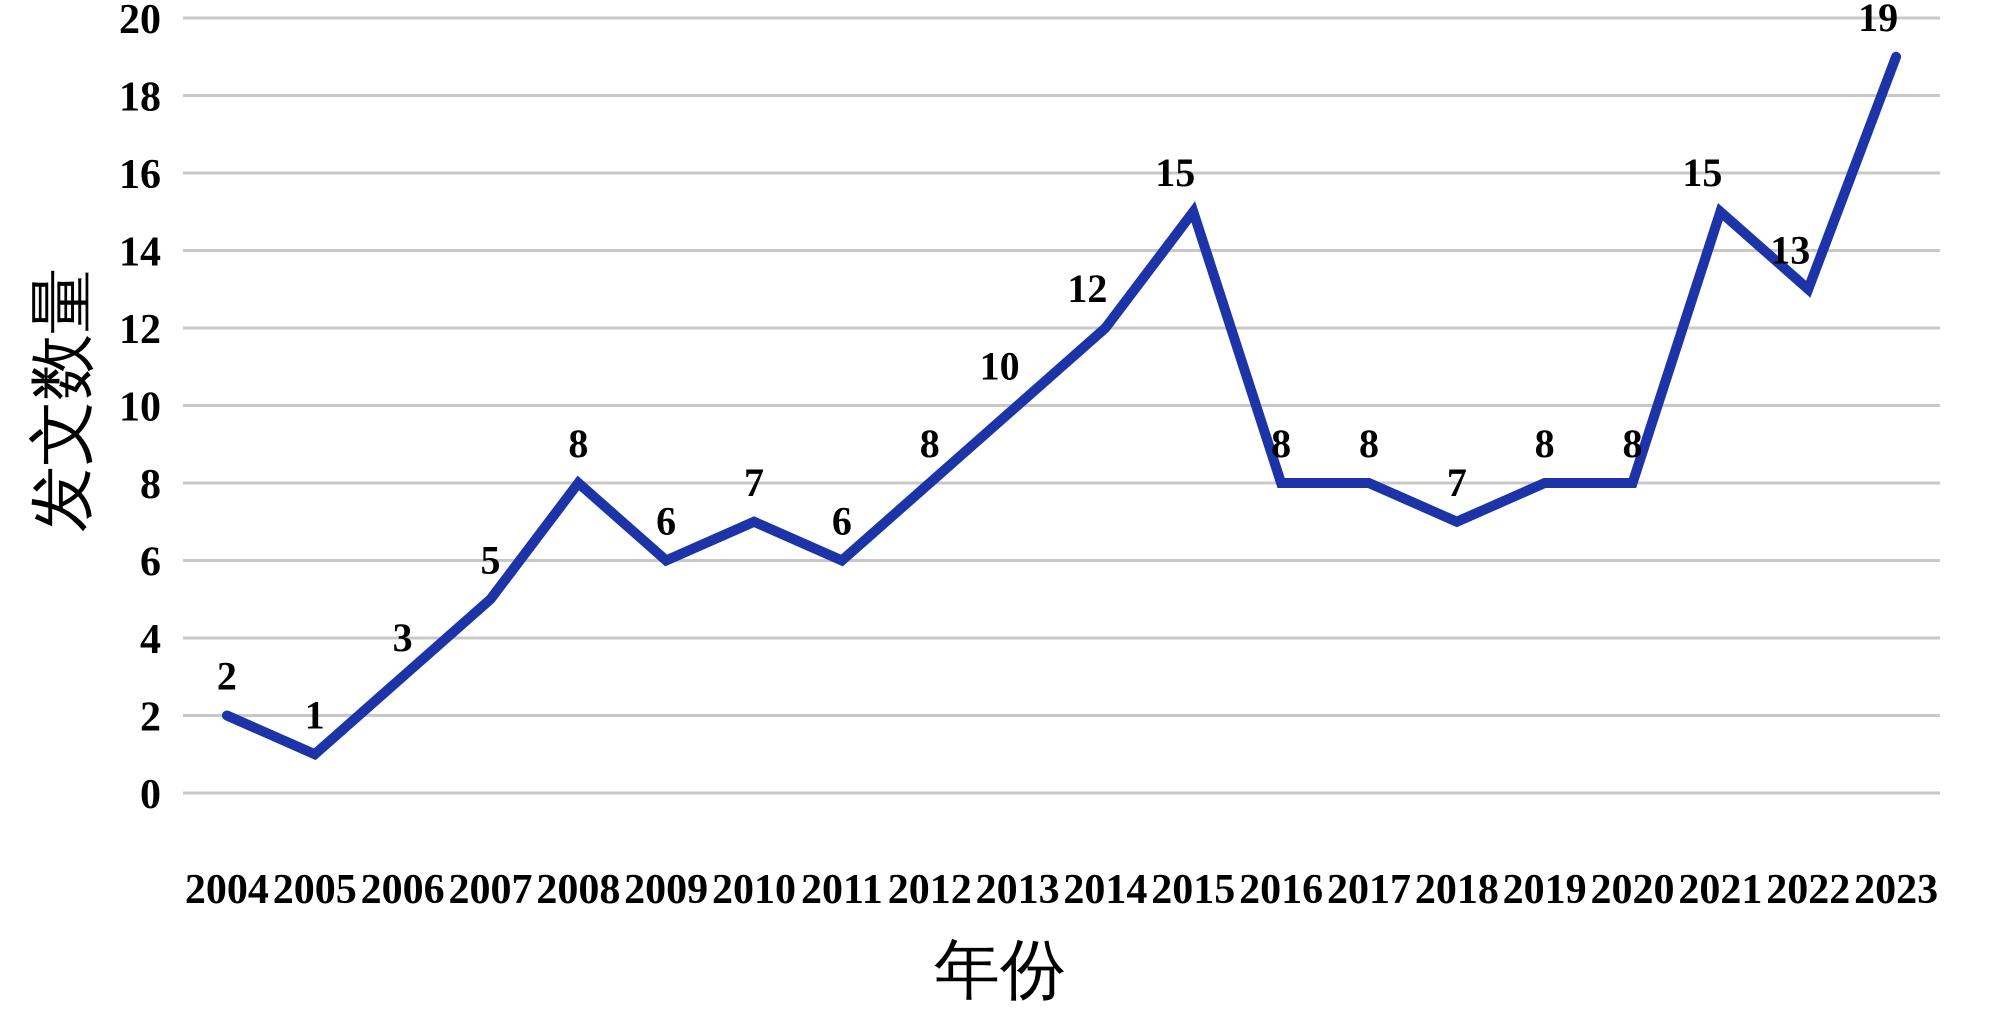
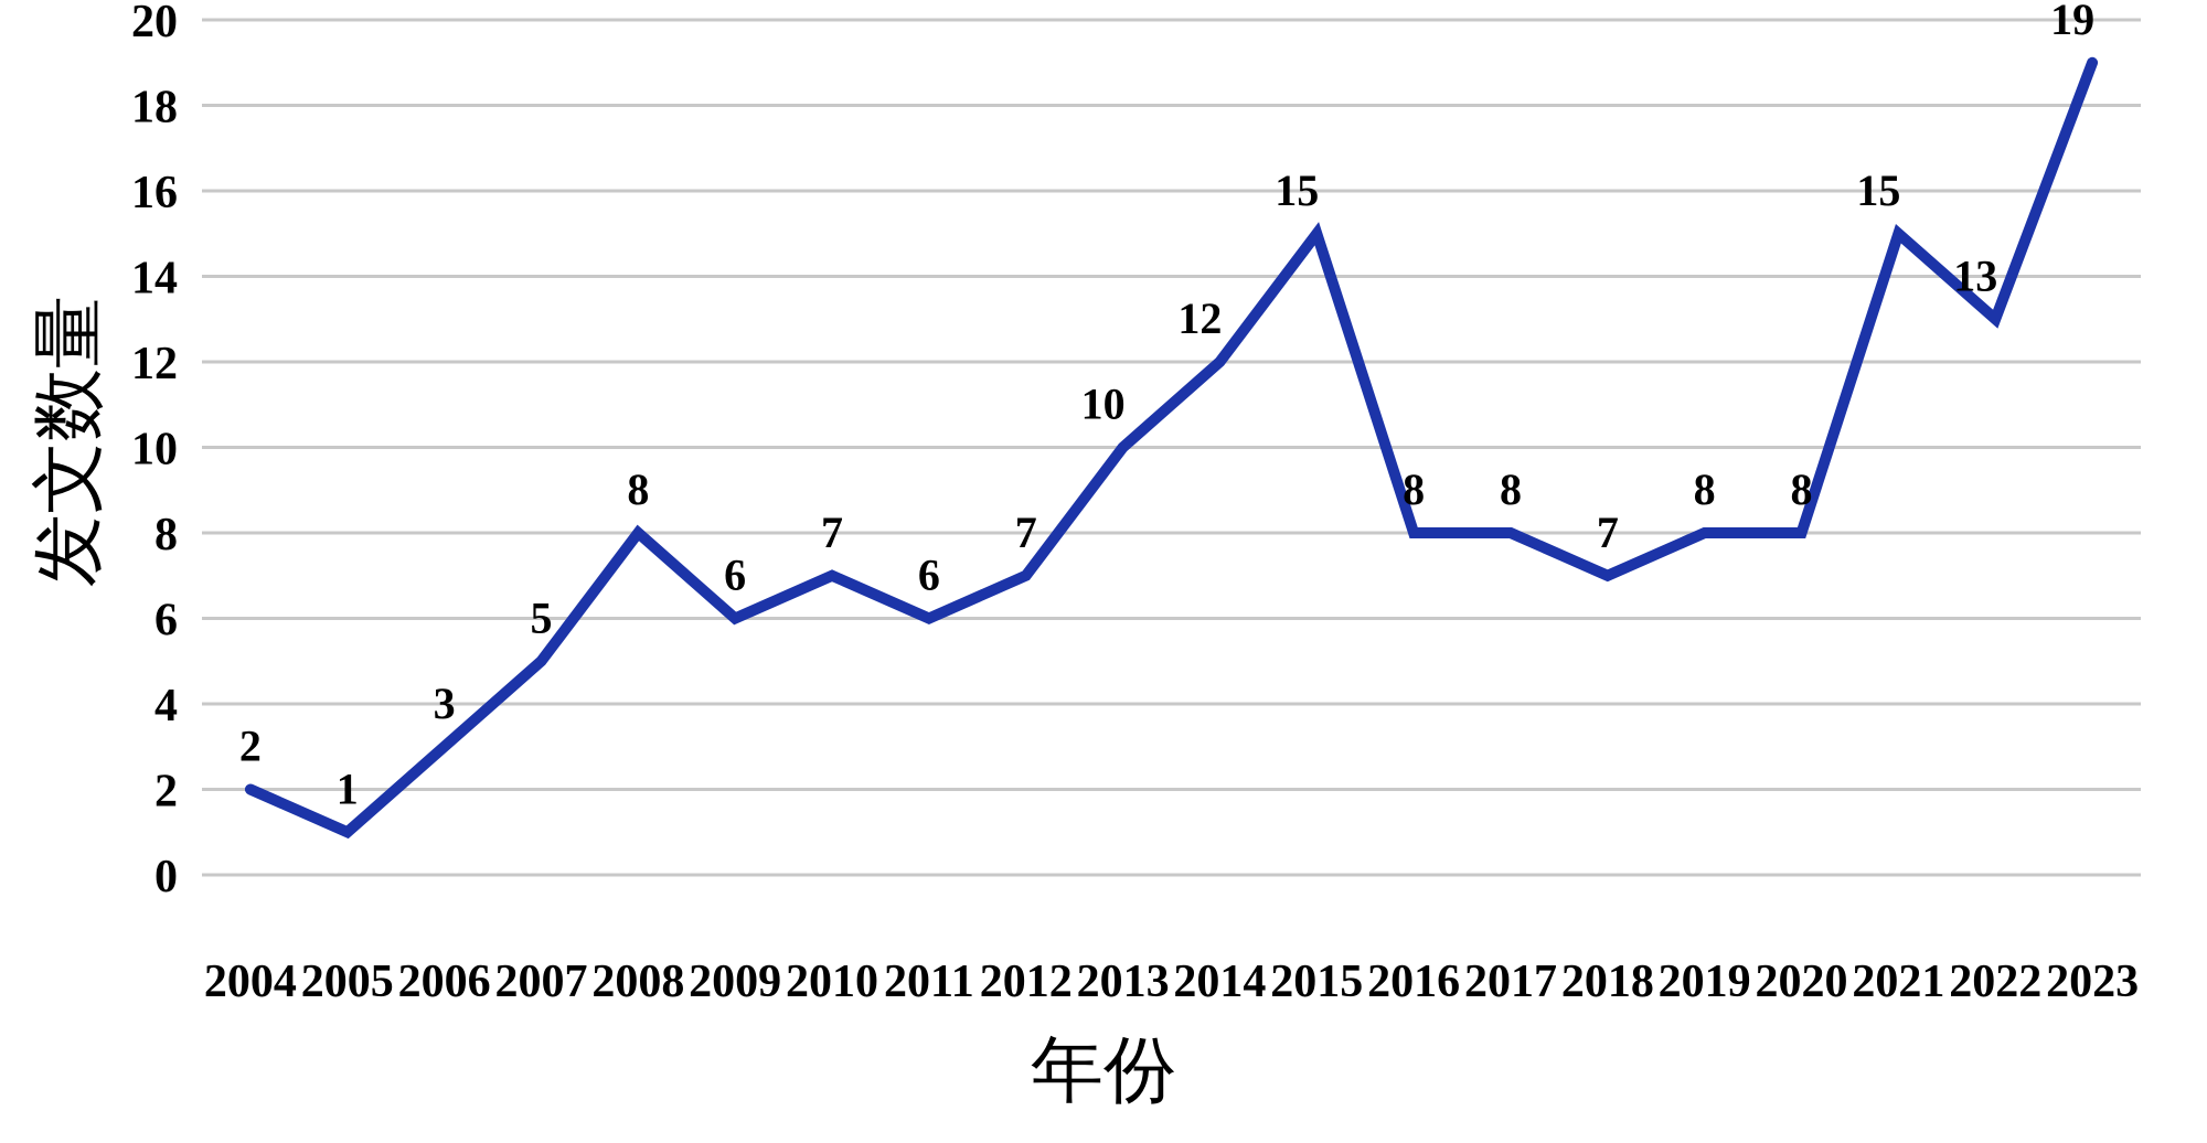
2012: 8 -> 7
